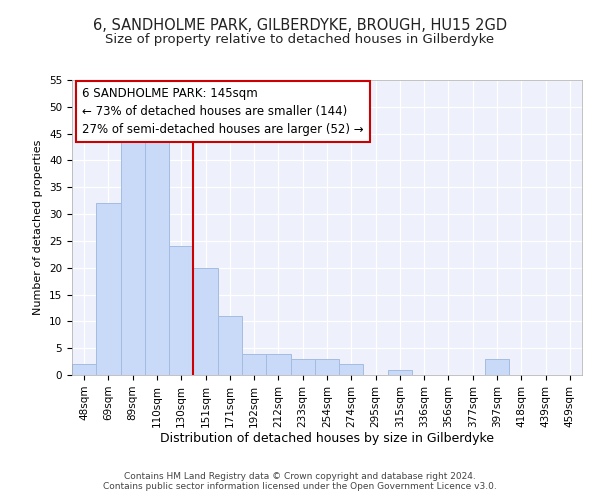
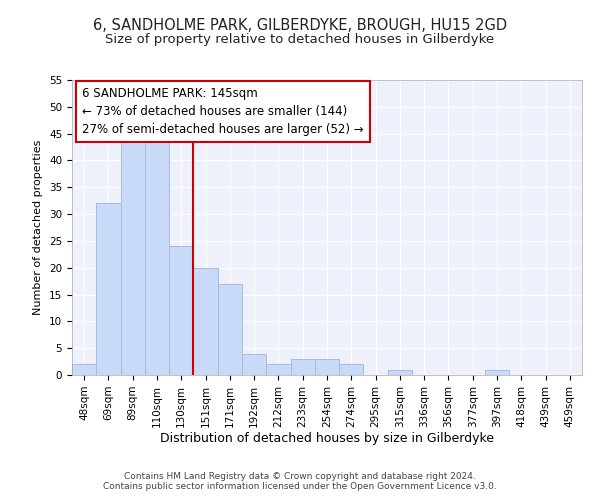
171sqm: 11 -> 17
212sqm: 4 -> 2
397sqm: 3 -> 1
